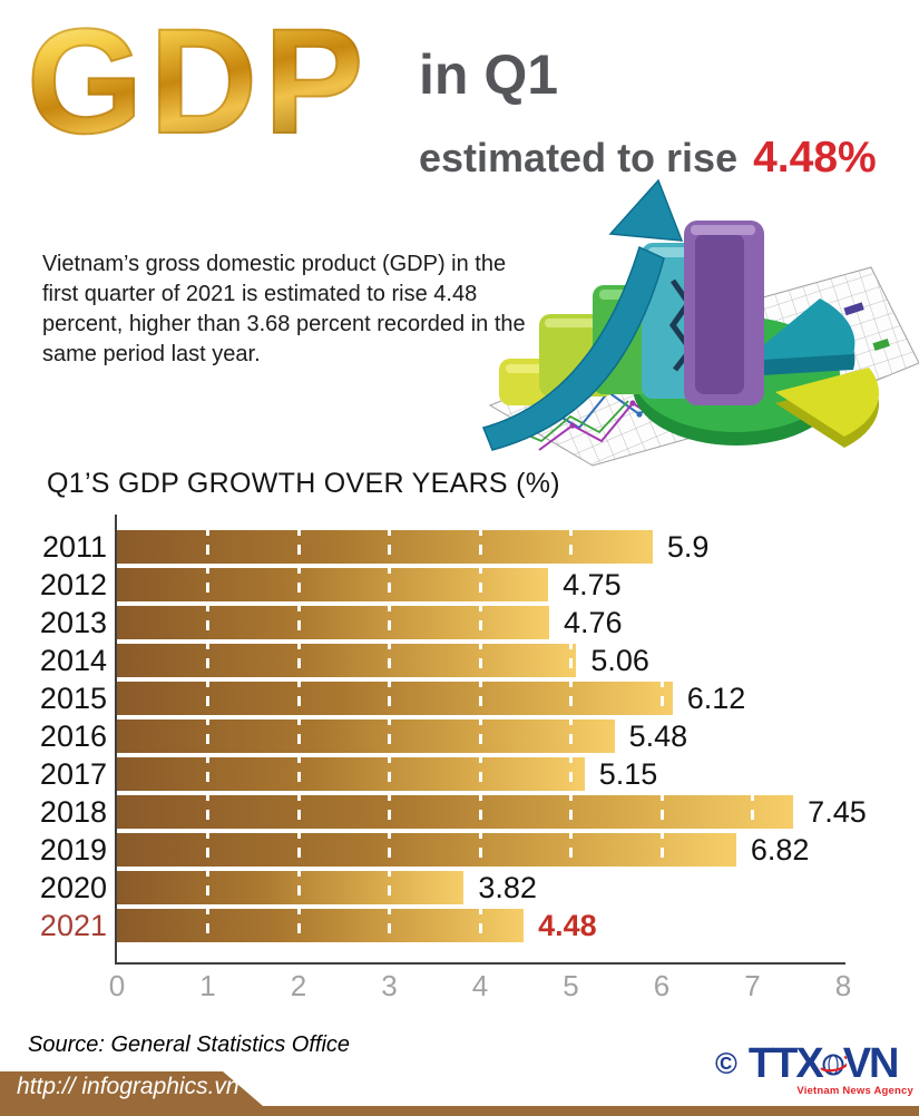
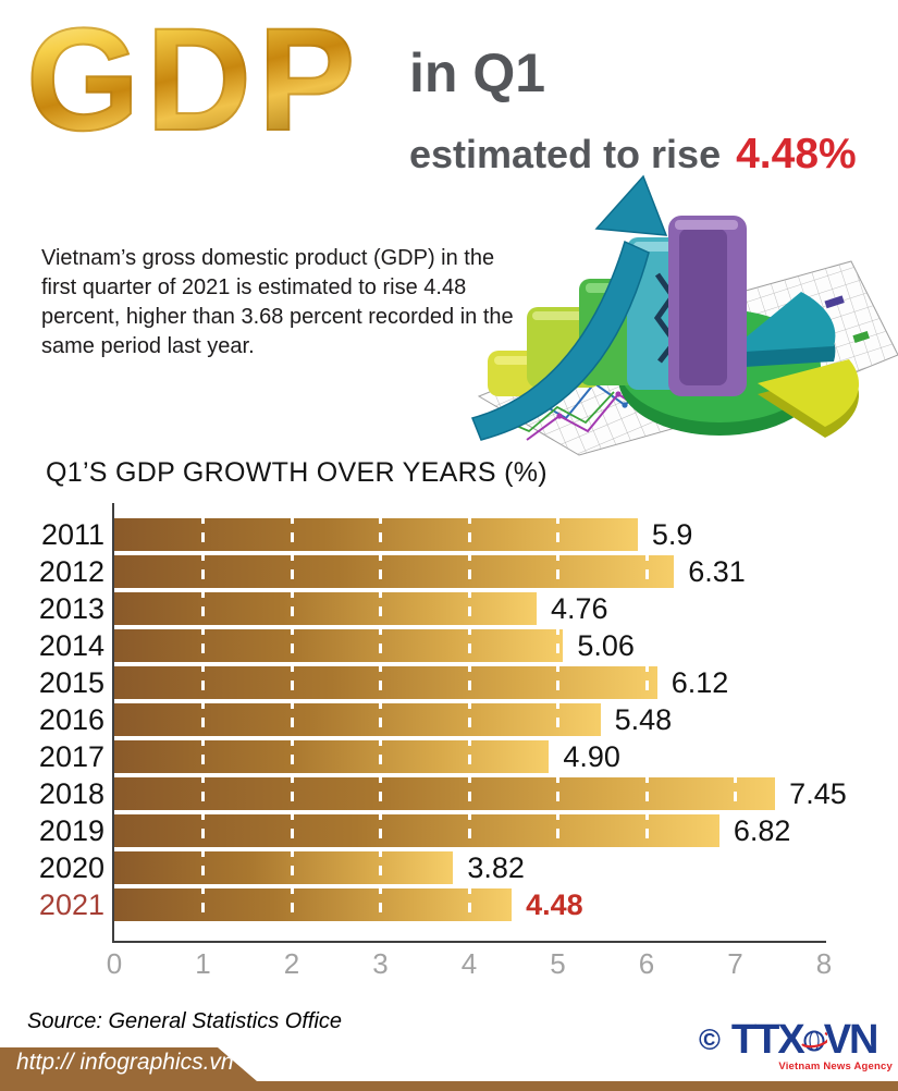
2012: 4.75 -> 6.31
2017: 5.15 -> 4.90
